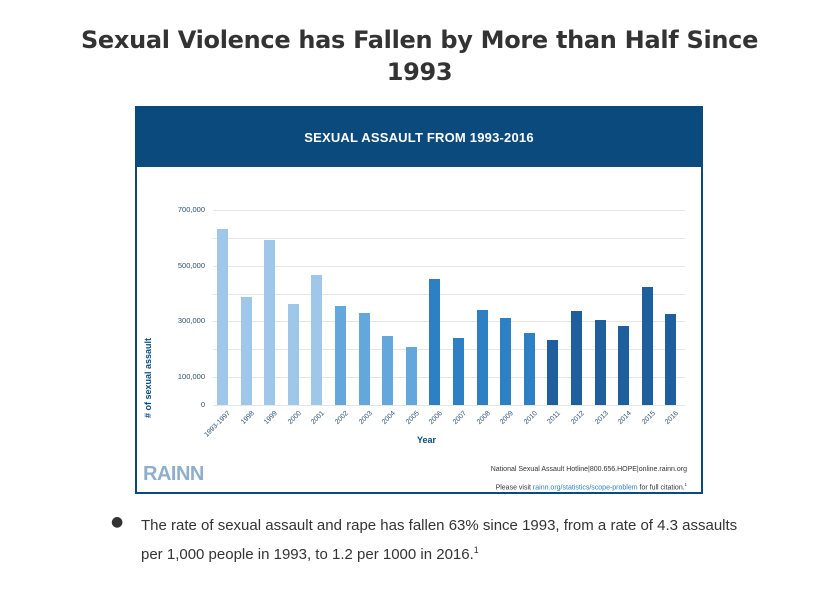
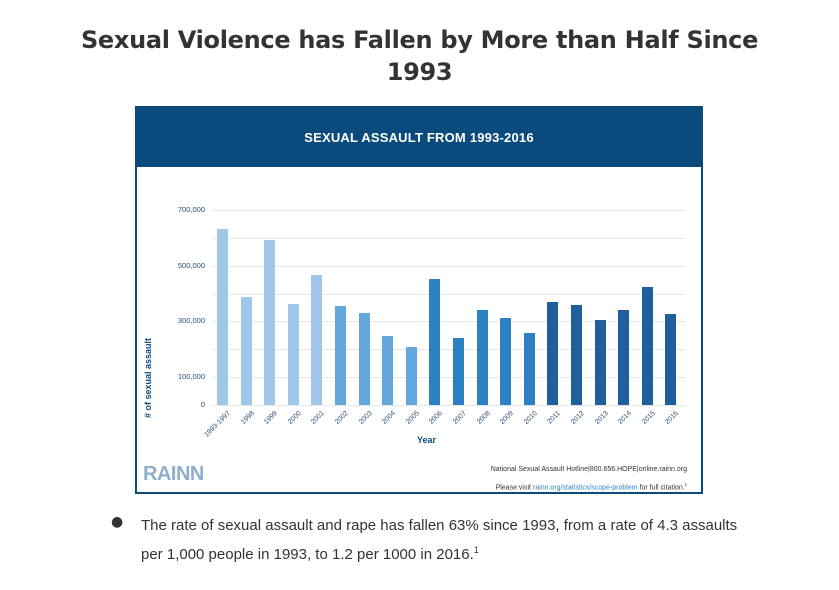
2011: 230000 -> 370000
2012: 340000 -> 360000
2014: 280000 -> 340000
